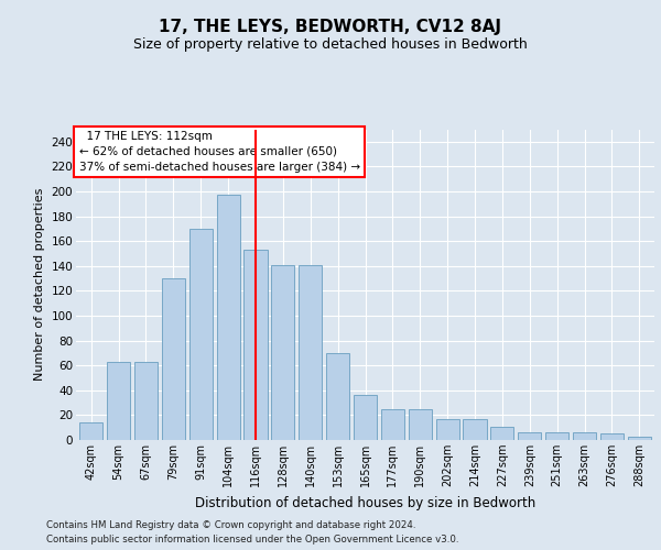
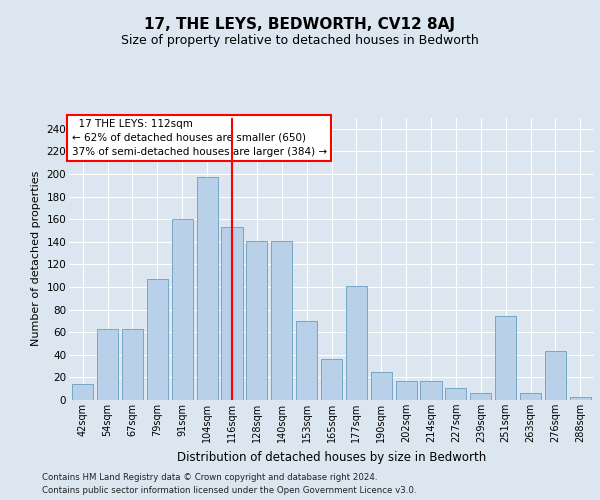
79sqm: 130 -> 107
91sqm: 170 -> 160
177sqm: 25 -> 101
251sqm: 6 -> 74
276sqm: 5 -> 43
